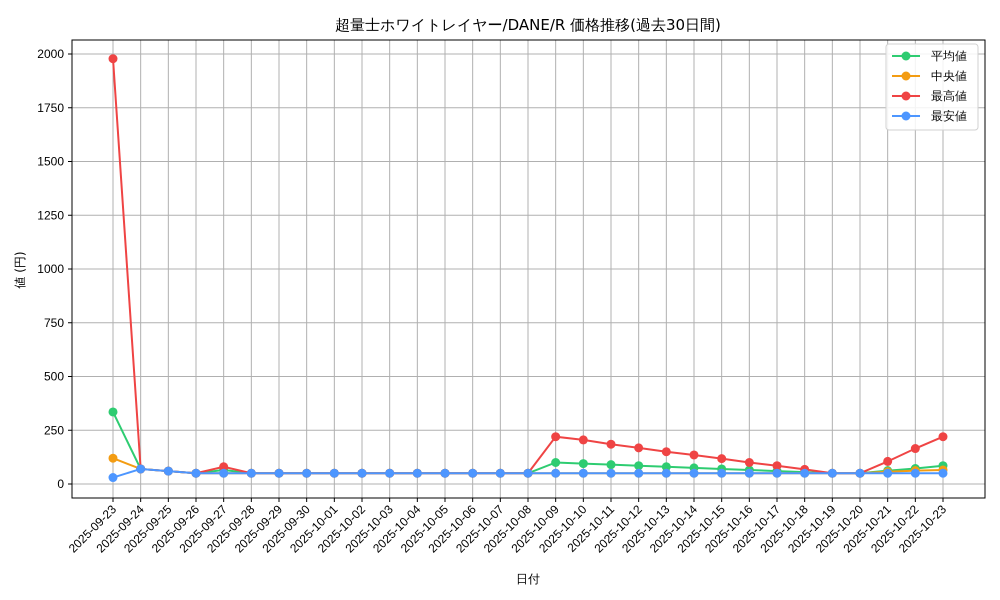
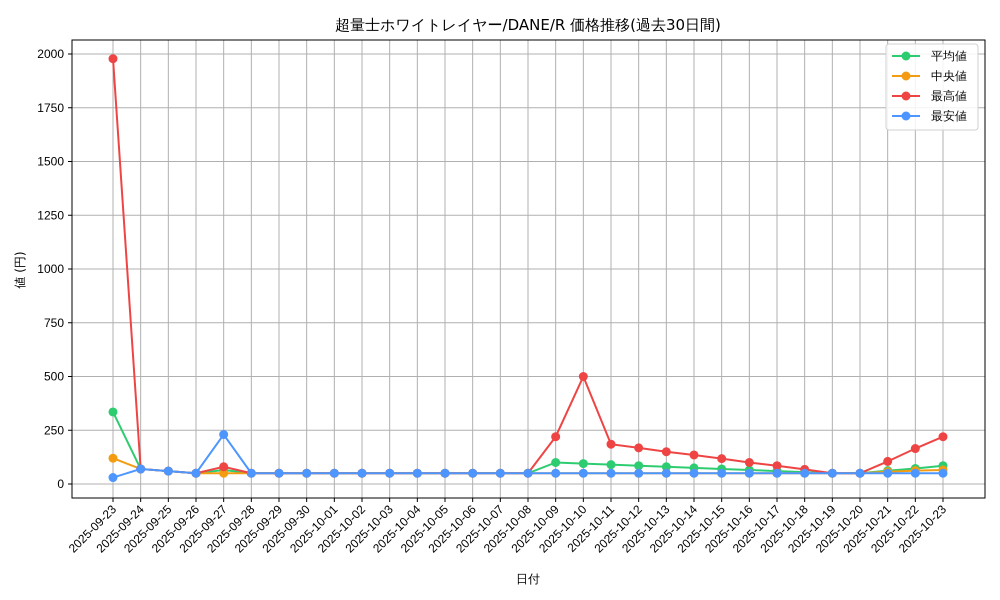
最安値/2025-09-27: 50 -> 230
最高値/2025-10-10: 200 -> 500
